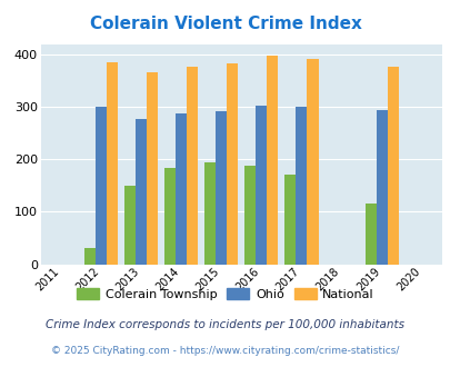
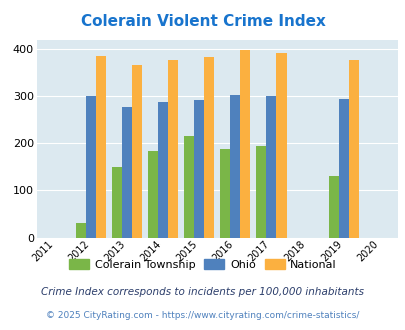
Colerain Township/2015: 195 -> 215
Colerain Township/2017: 170 -> 195
Colerain Township/2019: 115 -> 130
